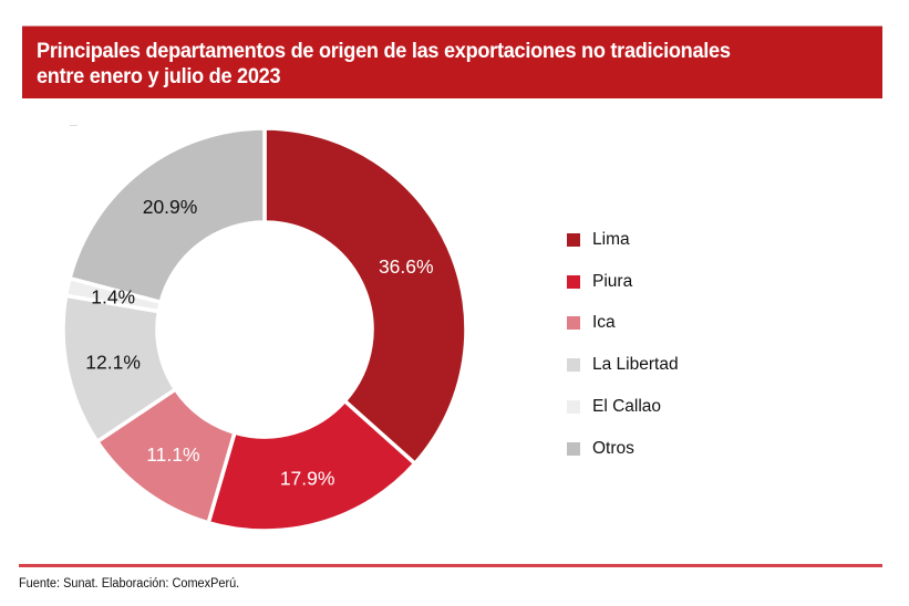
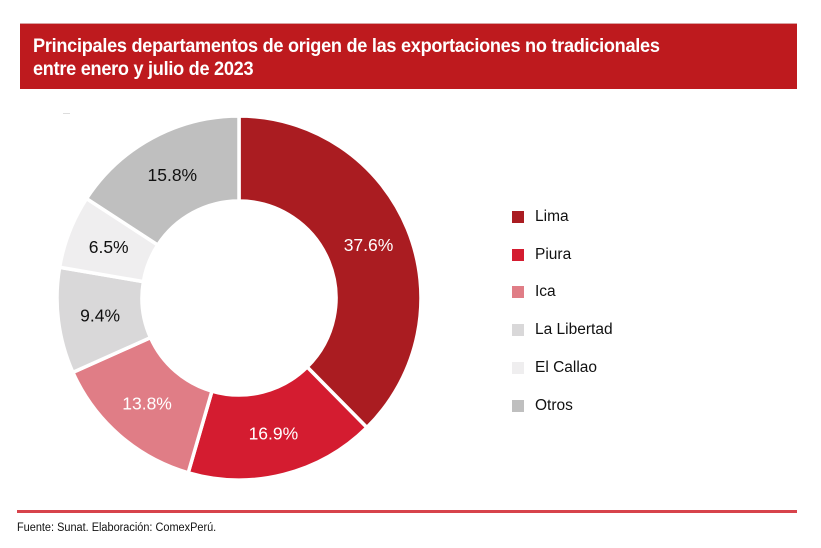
Lima: 36.6% -> 37.6%
Piura: 17.9% -> 16.9%
Ica: 11.1% -> 13.8%
La Libertad: 12.1% -> 9.4%
El Callao: 1.4% -> 6.5%
Otros: 20.9% -> 15.8%
